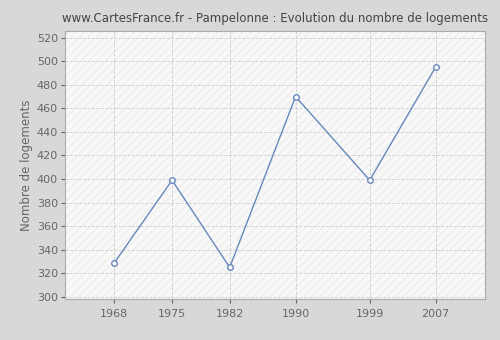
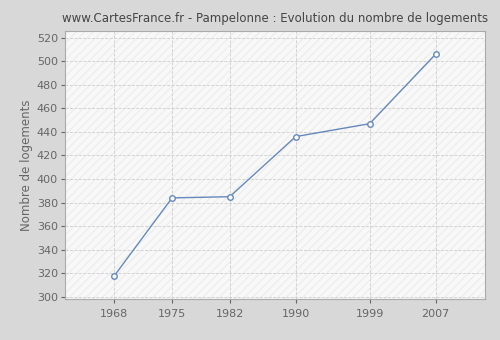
1968: 329 -> 318
1975: 399 -> 384
1982: 325 -> 385
1990: 470 -> 436
1999: 399 -> 447
2007: 495 -> 506
